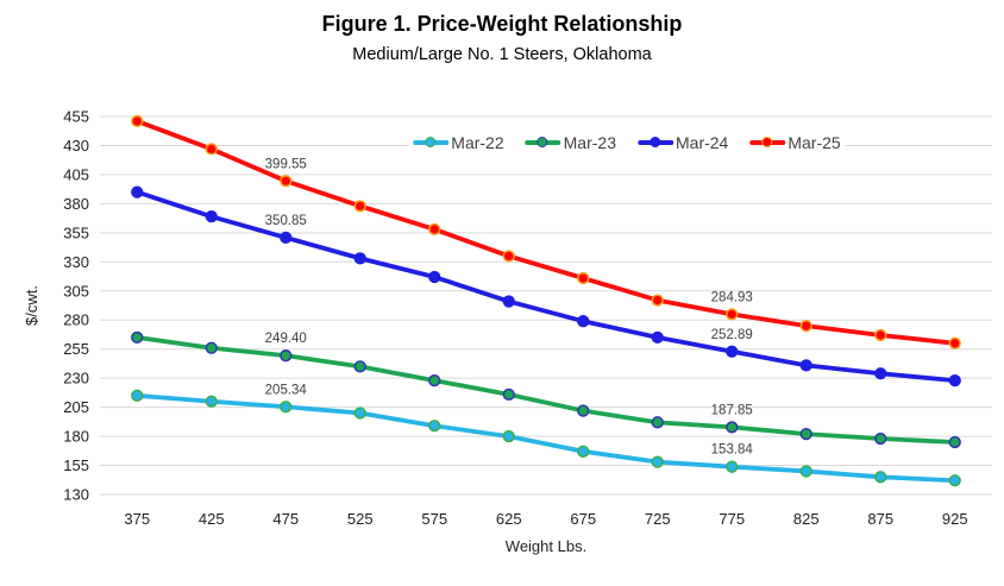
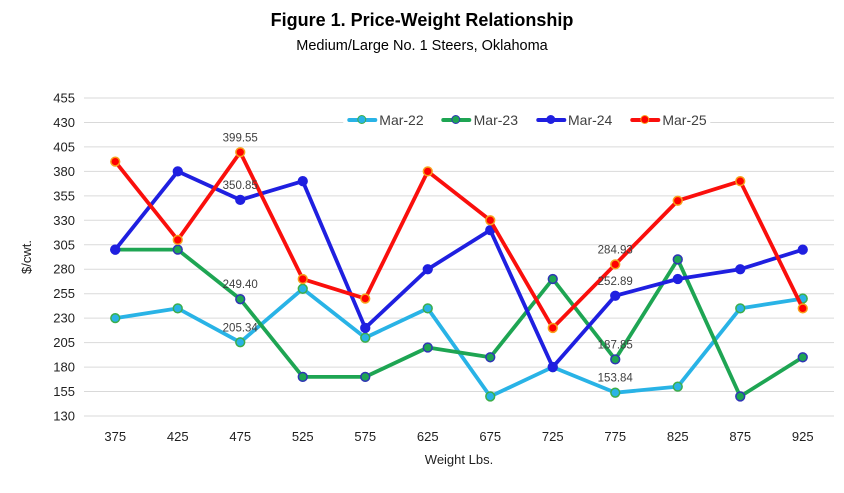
Mar-22/375: 220 -> 230
Mar-23/375: 260 -> 300
Mar-24/375: 390 -> 300
Mar-25/375: 450 -> 390
Mar-22/425: 210 -> 240
Mar-23/425: 260 -> 300
Mar-24/425: 370 -> 380
Mar-25/425: 430 -> 310
Mar-22/525: 200 -> 260
Mar-23/525: 240 -> 170
Mar-24/525: 330 -> 370
Mar-25/525: 380 -> 270
Mar-22/575: 190 -> 210
Mar-23/575: 230 -> 170
Mar-24/575: 320 -> 220
Mar-25/575: 360 -> 250
Mar-22/625: 180 -> 240
Mar-23/625: 220 -> 200
Mar-24/625: 300 -> 280
Mar-25/625: 340 -> 380
Mar-22/675: 170 -> 150
Mar-23/675: 200 -> 190
Mar-24/675: 280 -> 320
Mar-25/675: 320 -> 330
Mar-22/725: 160 -> 180
Mar-23/725: 190 -> 270
Mar-24/725: 260 -> 180
Mar-25/725: 300 -> 220
Mar-22/825: 150 -> 160
Mar-23/825: 180 -> 290
Mar-24/825: 240 -> 270
Mar-25/825: 280 -> 350
Mar-22/875: 140 -> 240
Mar-23/875: 180 -> 150
Mar-24/875: 230 -> 280
Mar-25/875: 270 -> 370
Mar-22/925: 140 -> 250
Mar-23/925: 180 -> 190
Mar-24/925: 230 -> 300
Mar-25/925: 260 -> 240
